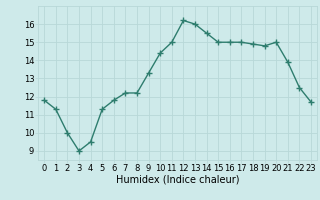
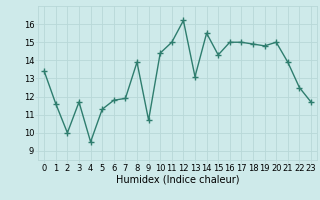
0: 11.8 -> 13.4
1: 11.3 -> 11.6
3: 9.0 -> 11.7
7: 12.2 -> 11.9
8: 12.2 -> 13.9
9: 13.3 -> 10.7
13: 16.0 -> 13.1
15: 15.0 -> 14.3
